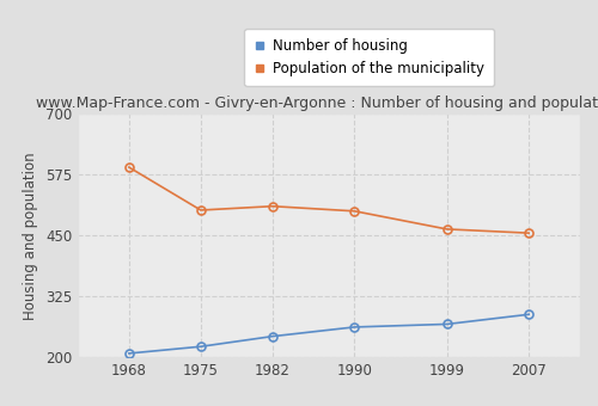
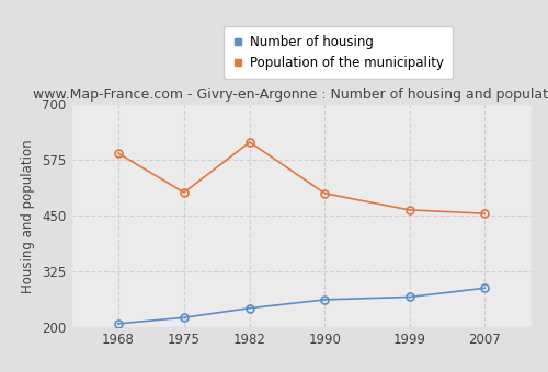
Population of the municipality/1982: 510 -> 615
